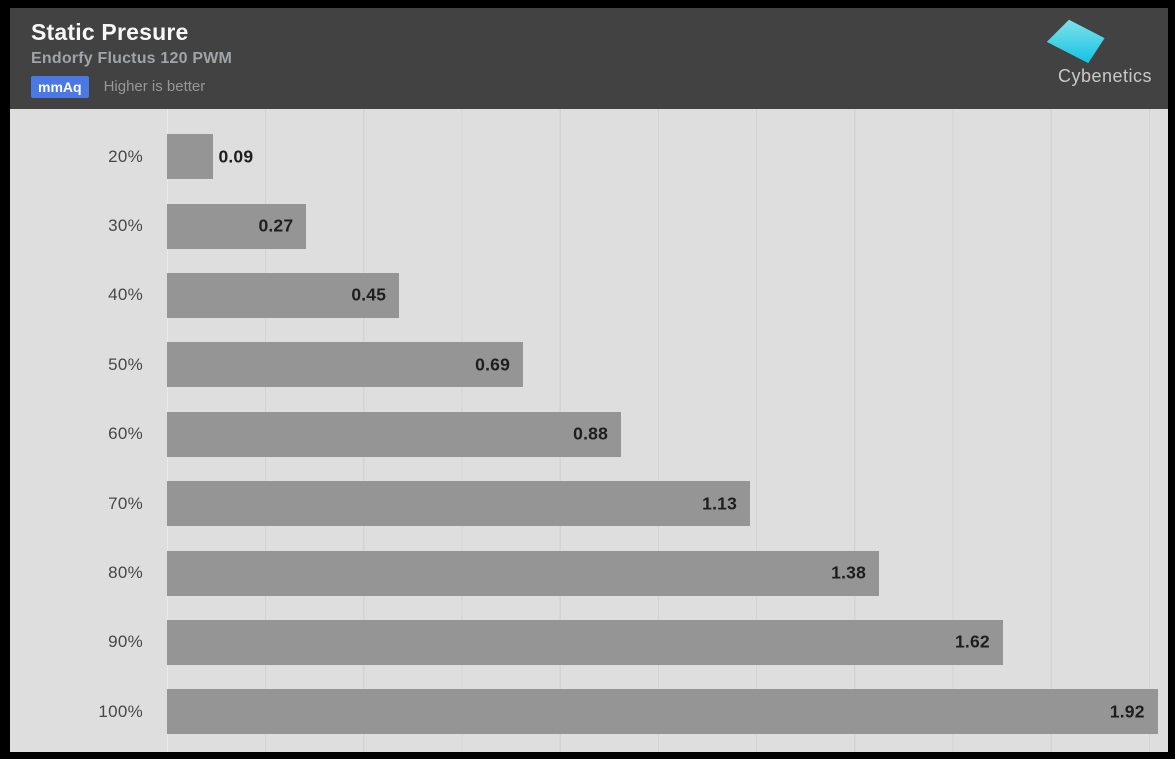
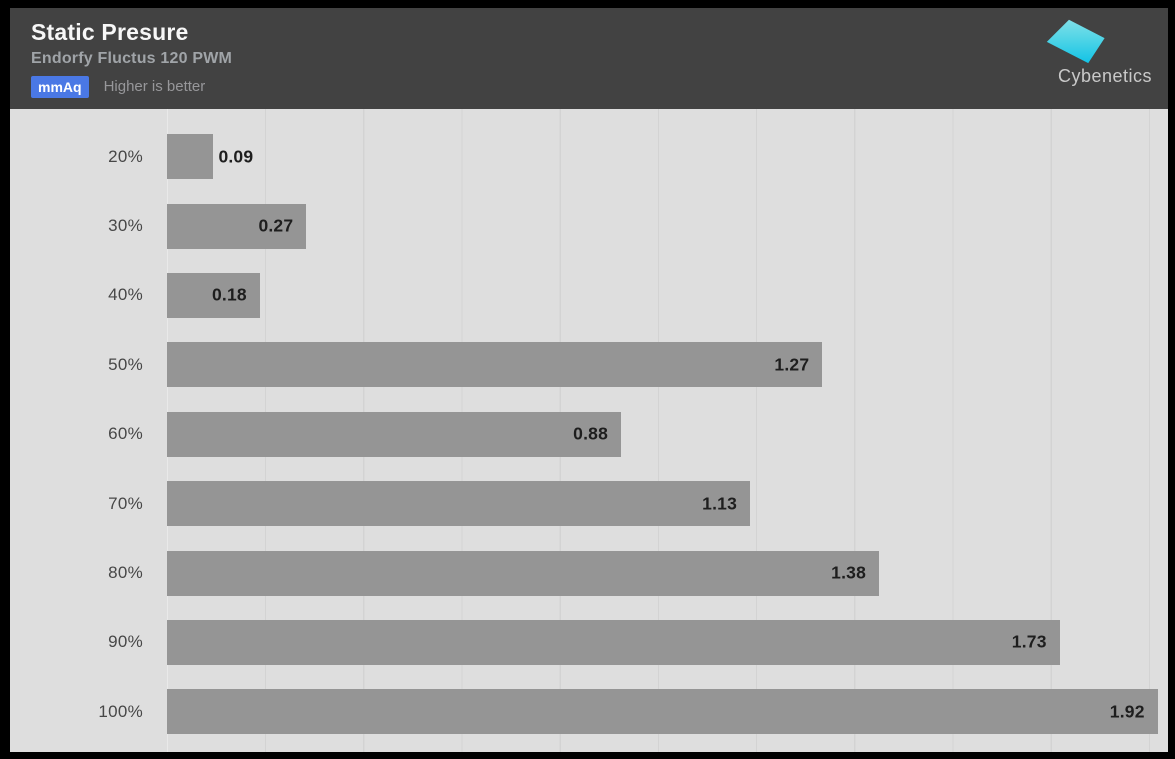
40%: 0.45 -> 0.18
50%: 0.69 -> 1.27
90%: 1.62 -> 1.73
